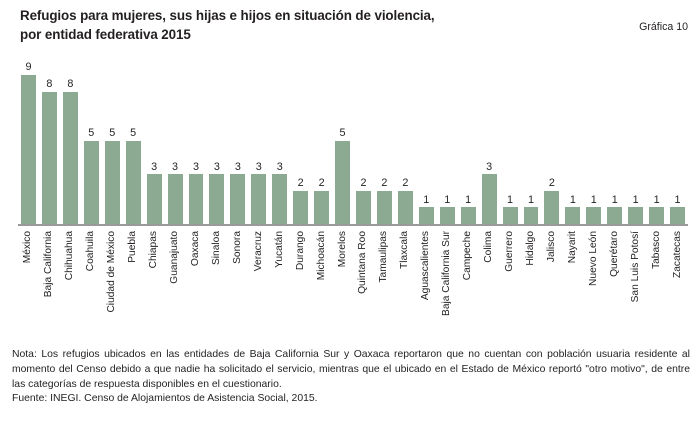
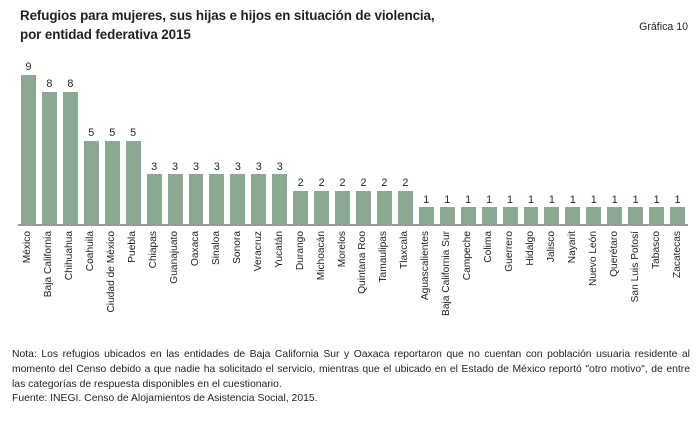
Morelos: 5 -> 2
Colima: 3 -> 1
Jalisco: 2 -> 1
